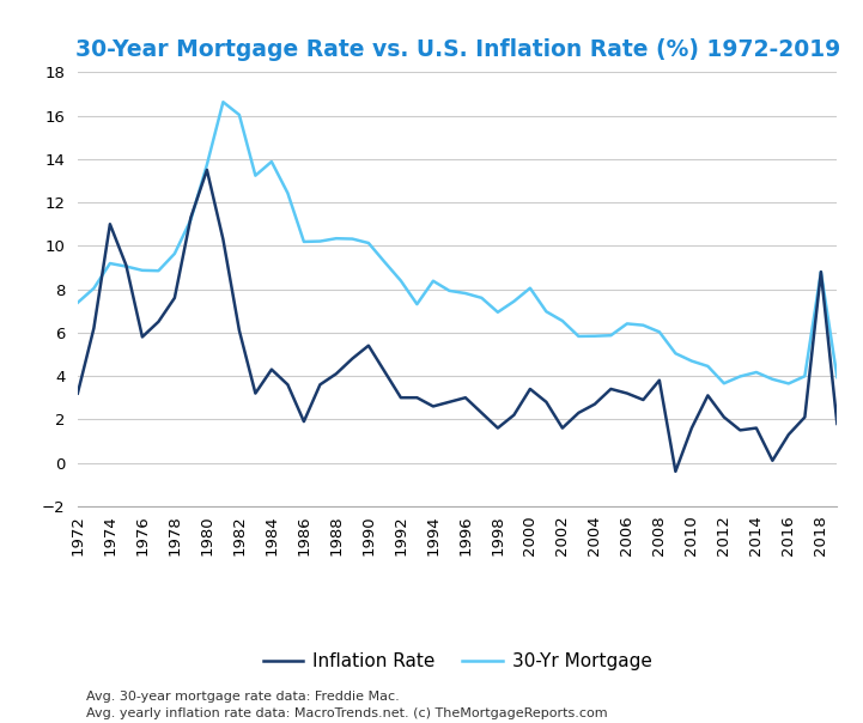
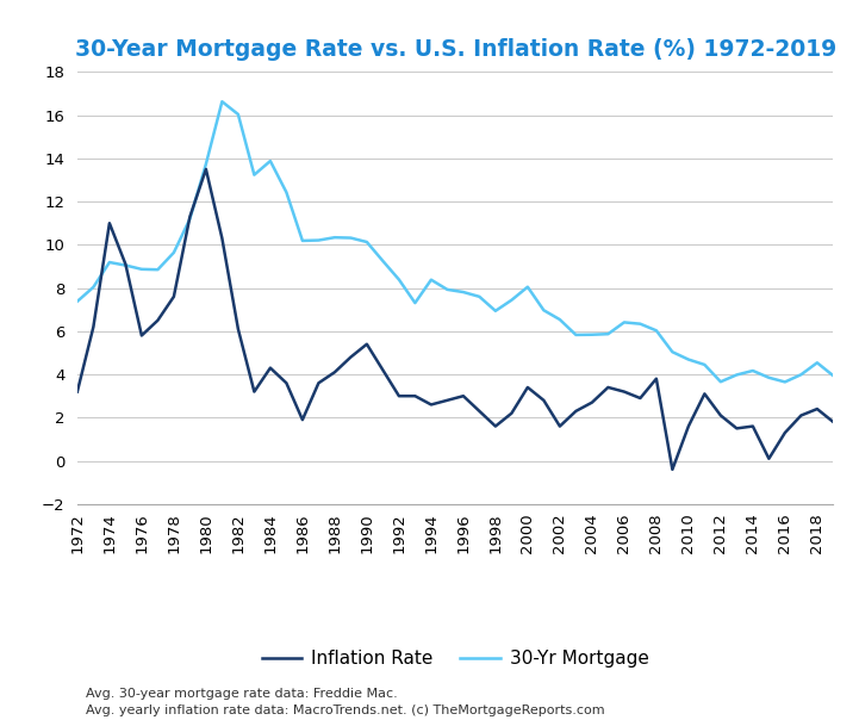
Inflation Rate/2018: 8.8 -> 2.4
30-Yr Mortgage/2018: 8.8 -> 4.5
